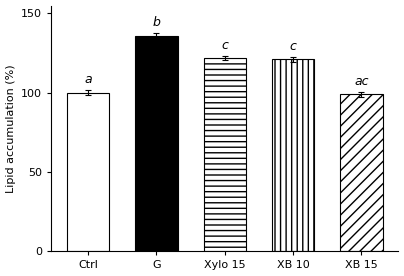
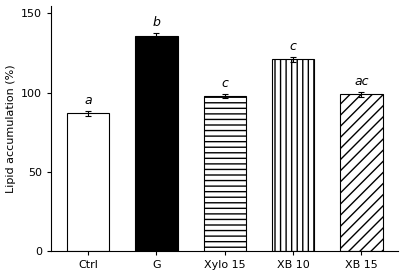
Ctrl: 100 -> 87
Xylo 15: 122 -> 98
